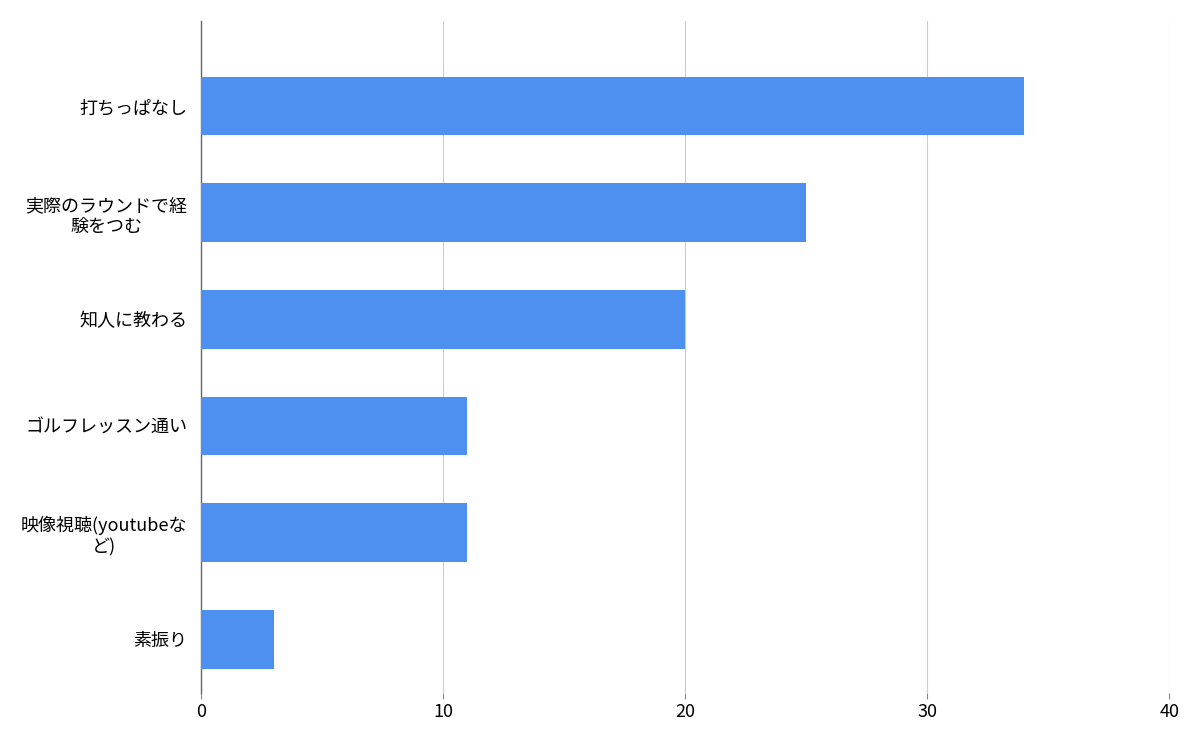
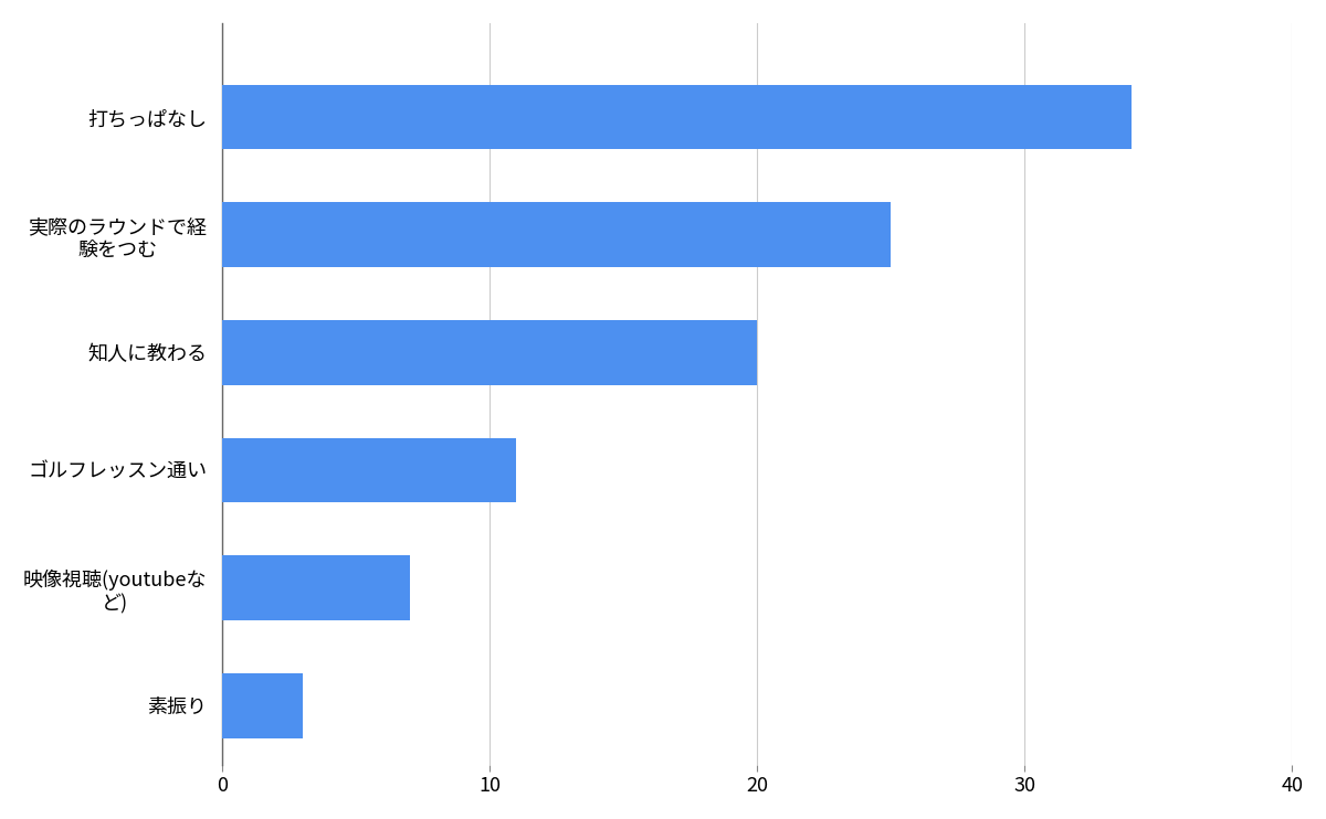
映像視聴(youtubeな ど): 11 -> 7
